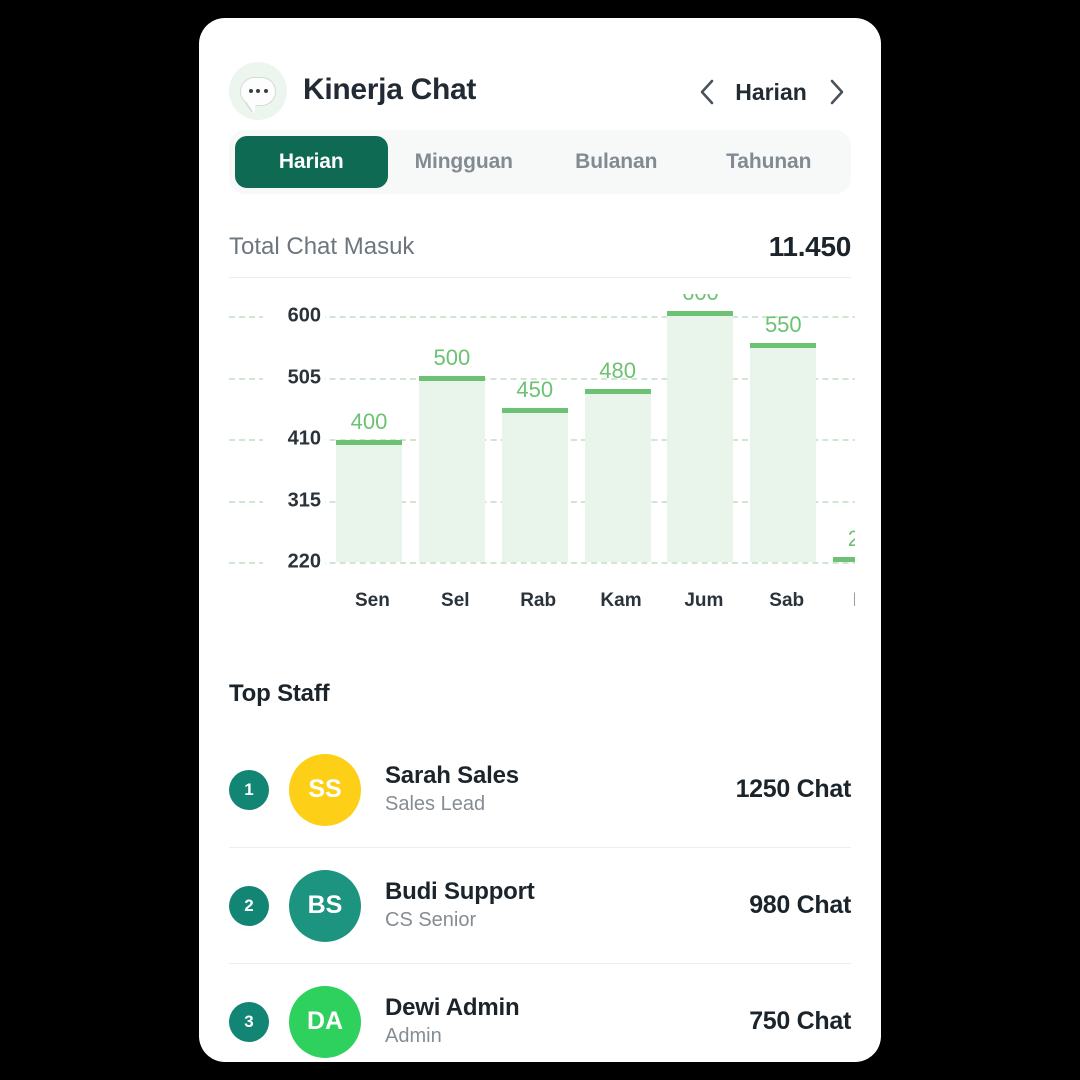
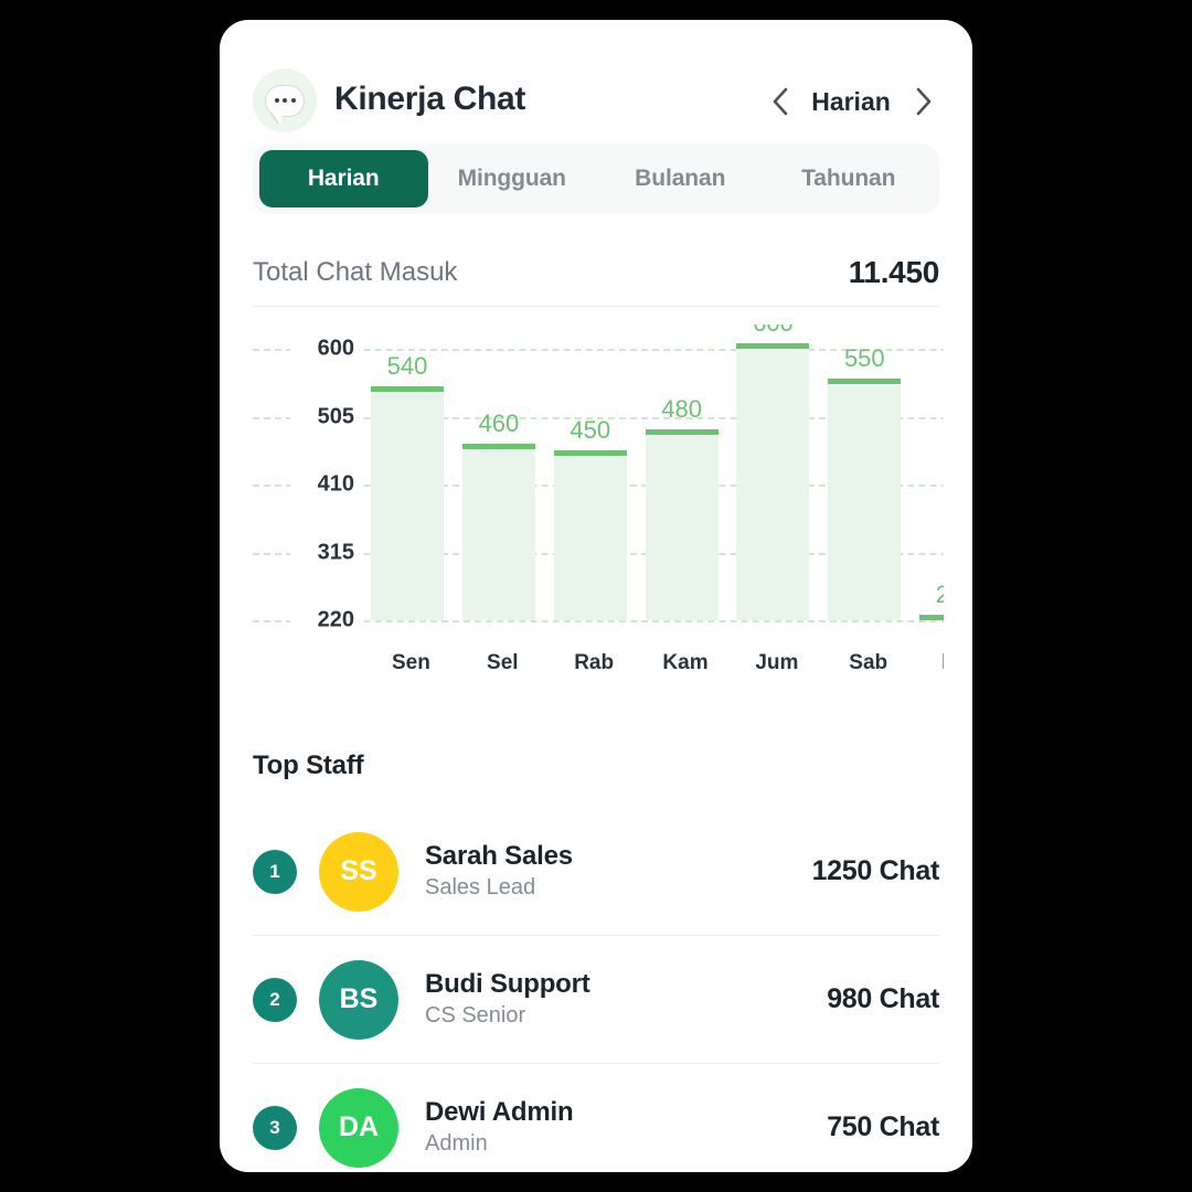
Sen: 400 -> 540
Sel: 500 -> 460
